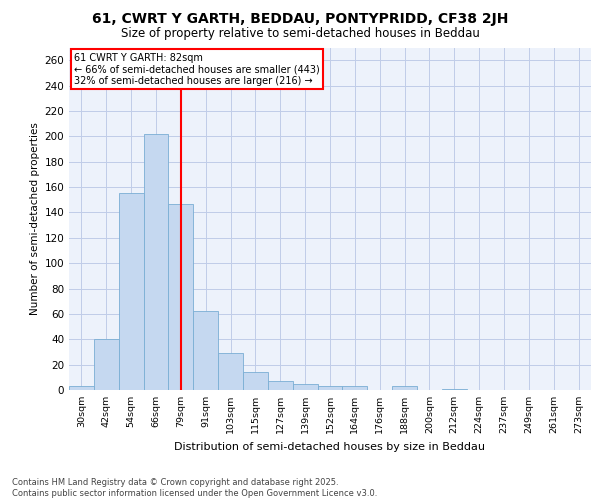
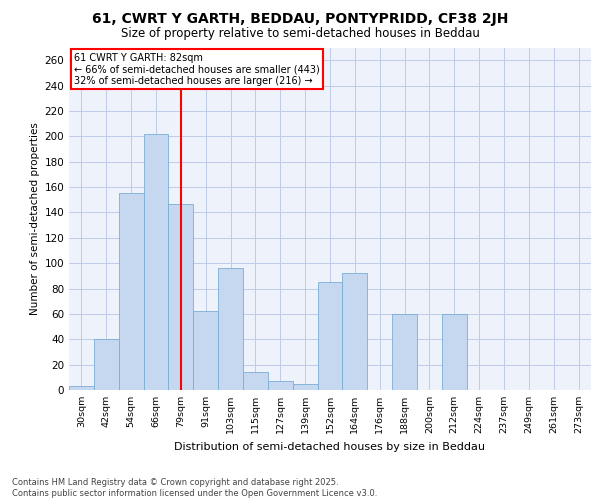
103sqm: 29 -> 96
152sqm: 3 -> 85
164sqm: 3 -> 92
188sqm: 3 -> 60
212sqm: 1 -> 60
